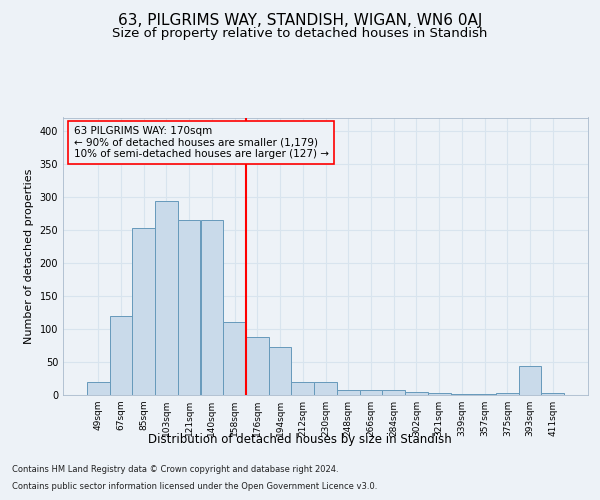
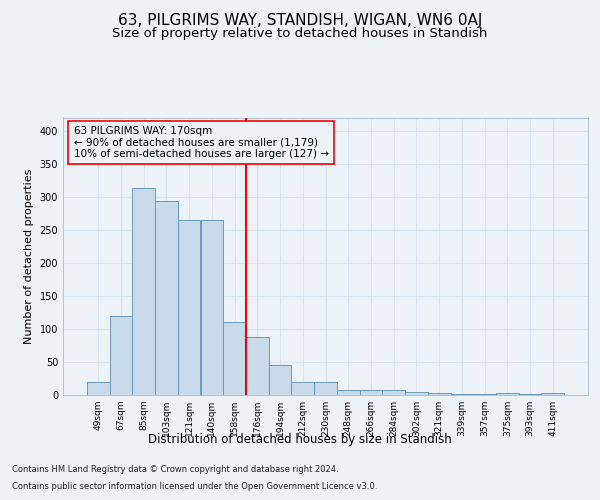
85sqm: 252 -> 313
194sqm: 72 -> 45
393sqm: 44 -> 1
